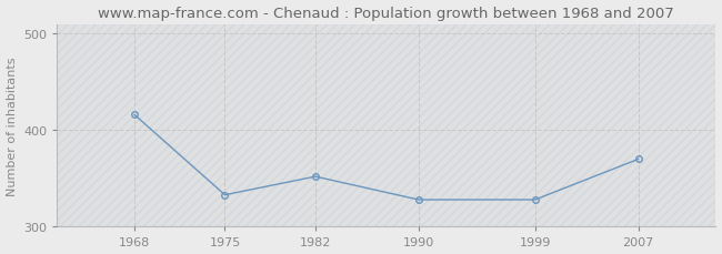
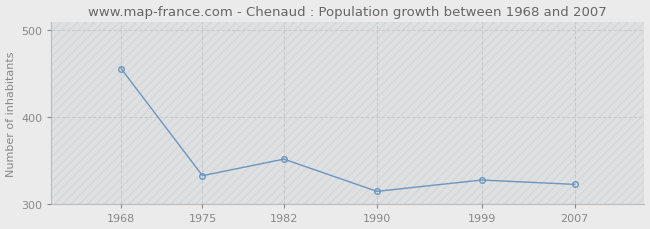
1968: 416 -> 456
1990: 328 -> 315
2007: 370 -> 323
